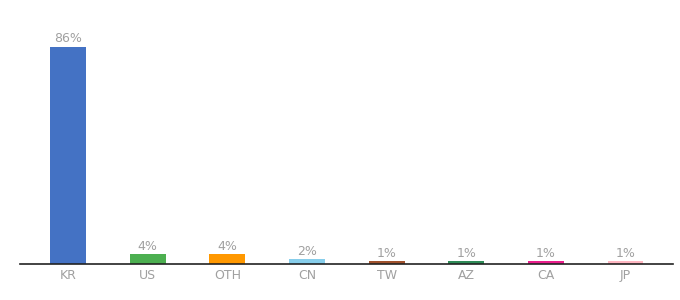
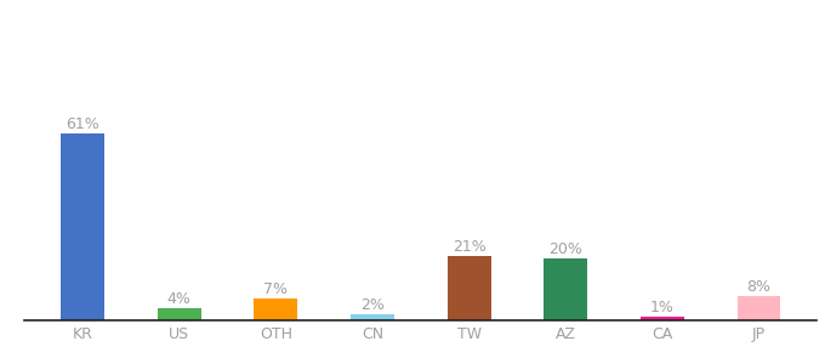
KR: 86% -> 61%
OTH: 4% -> 7%
TW: 1% -> 21%
AZ: 1% -> 20%
JP: 1% -> 8%
